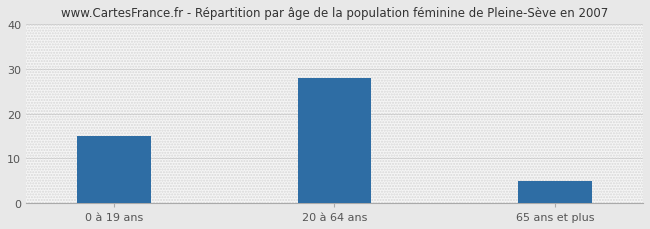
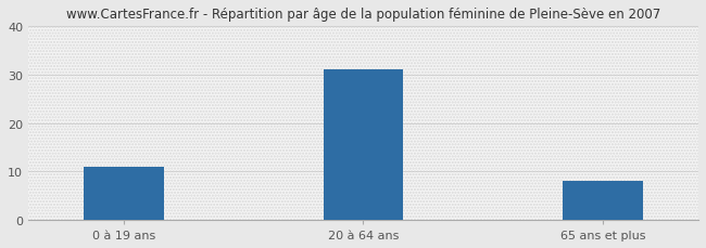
0 à 19 ans: 15 -> 11
20 à 64 ans: 28 -> 31
65 ans et plus: 5 -> 8
